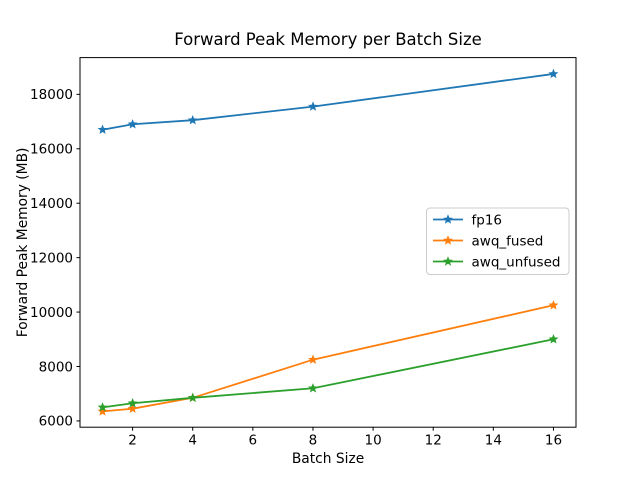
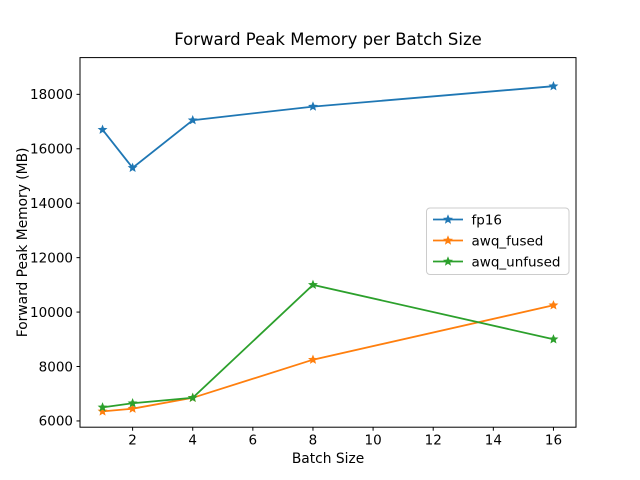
fp16/2: 16900 -> 15300
awq_unfused/8: 7200 -> 11000
fp16/16: 18800 -> 18300
